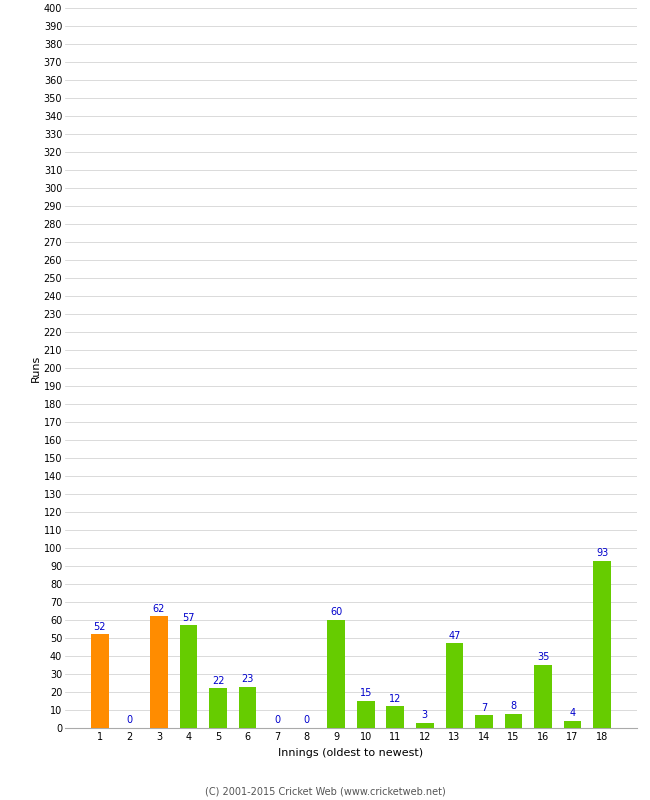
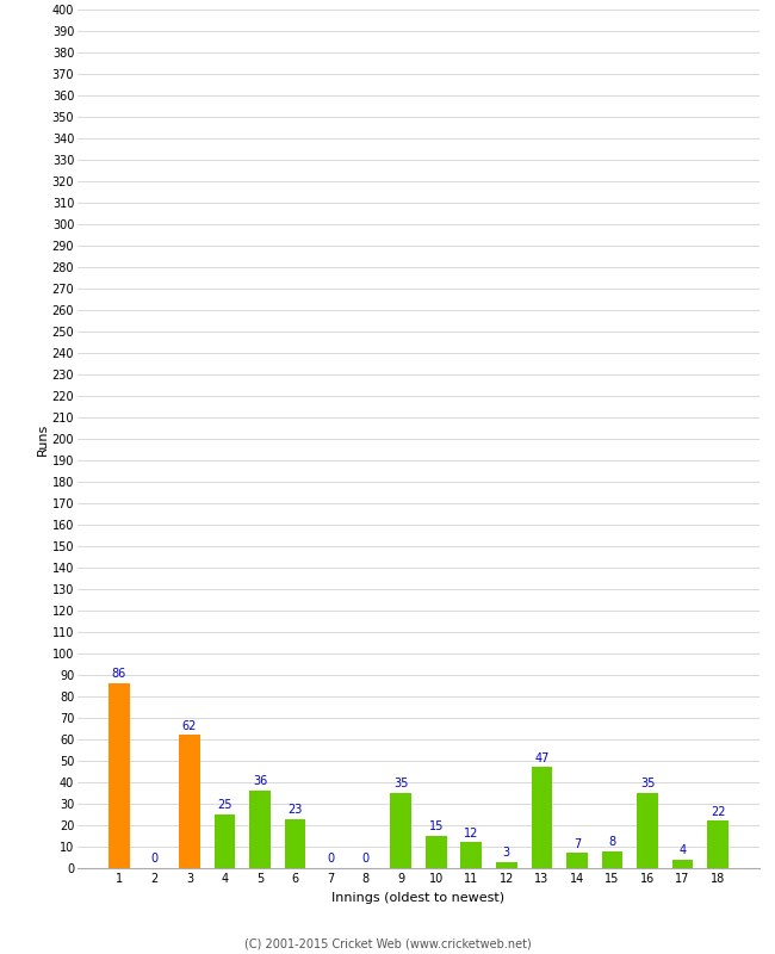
1: 52 -> 86
4: 57 -> 25
5: 22 -> 36
9: 60 -> 35
18: 93 -> 22
